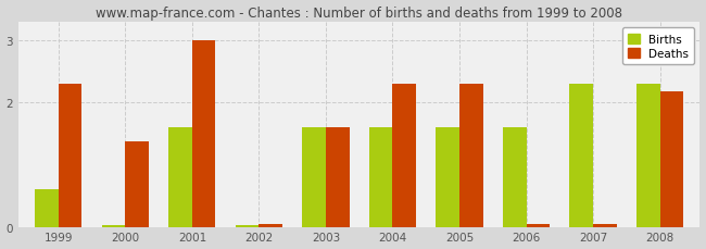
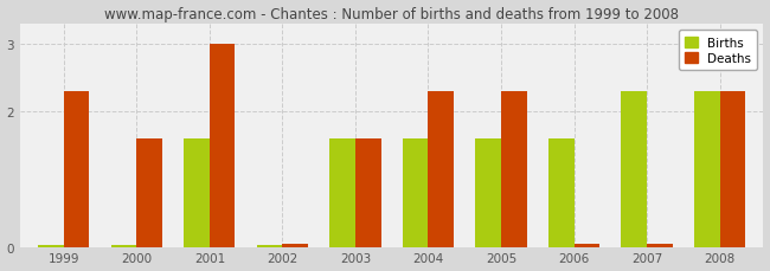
Births/1999: 0.60 -> 0.02
Deaths/2000: 1.38 -> 1.60
Deaths/2008: 2.18 -> 2.30
